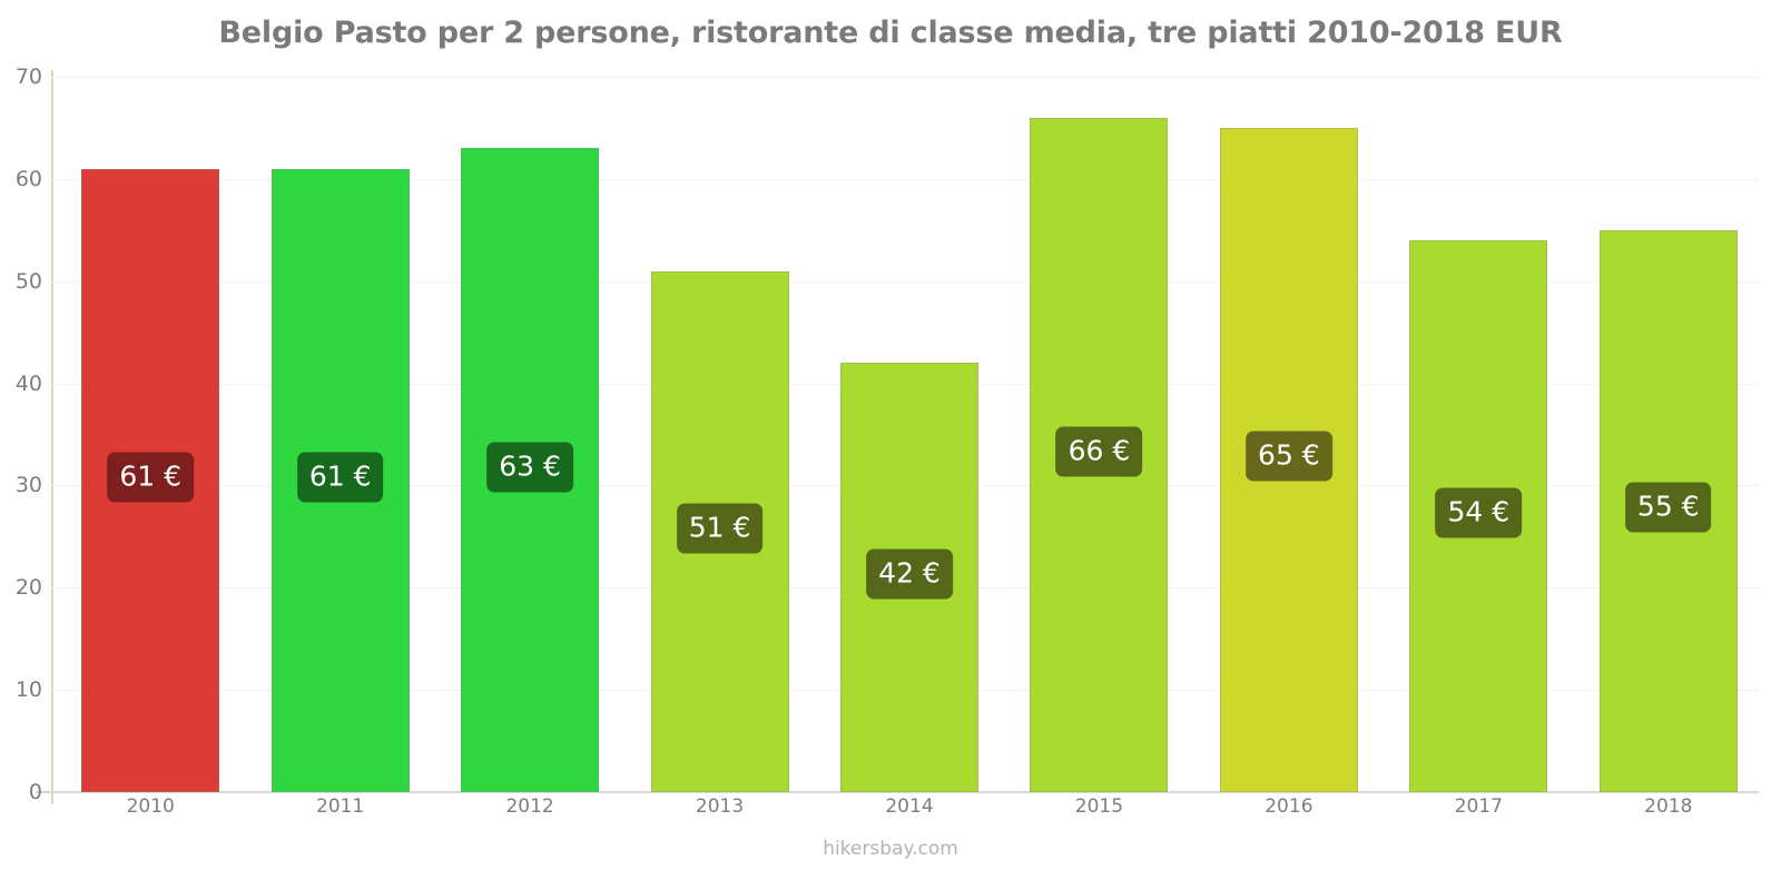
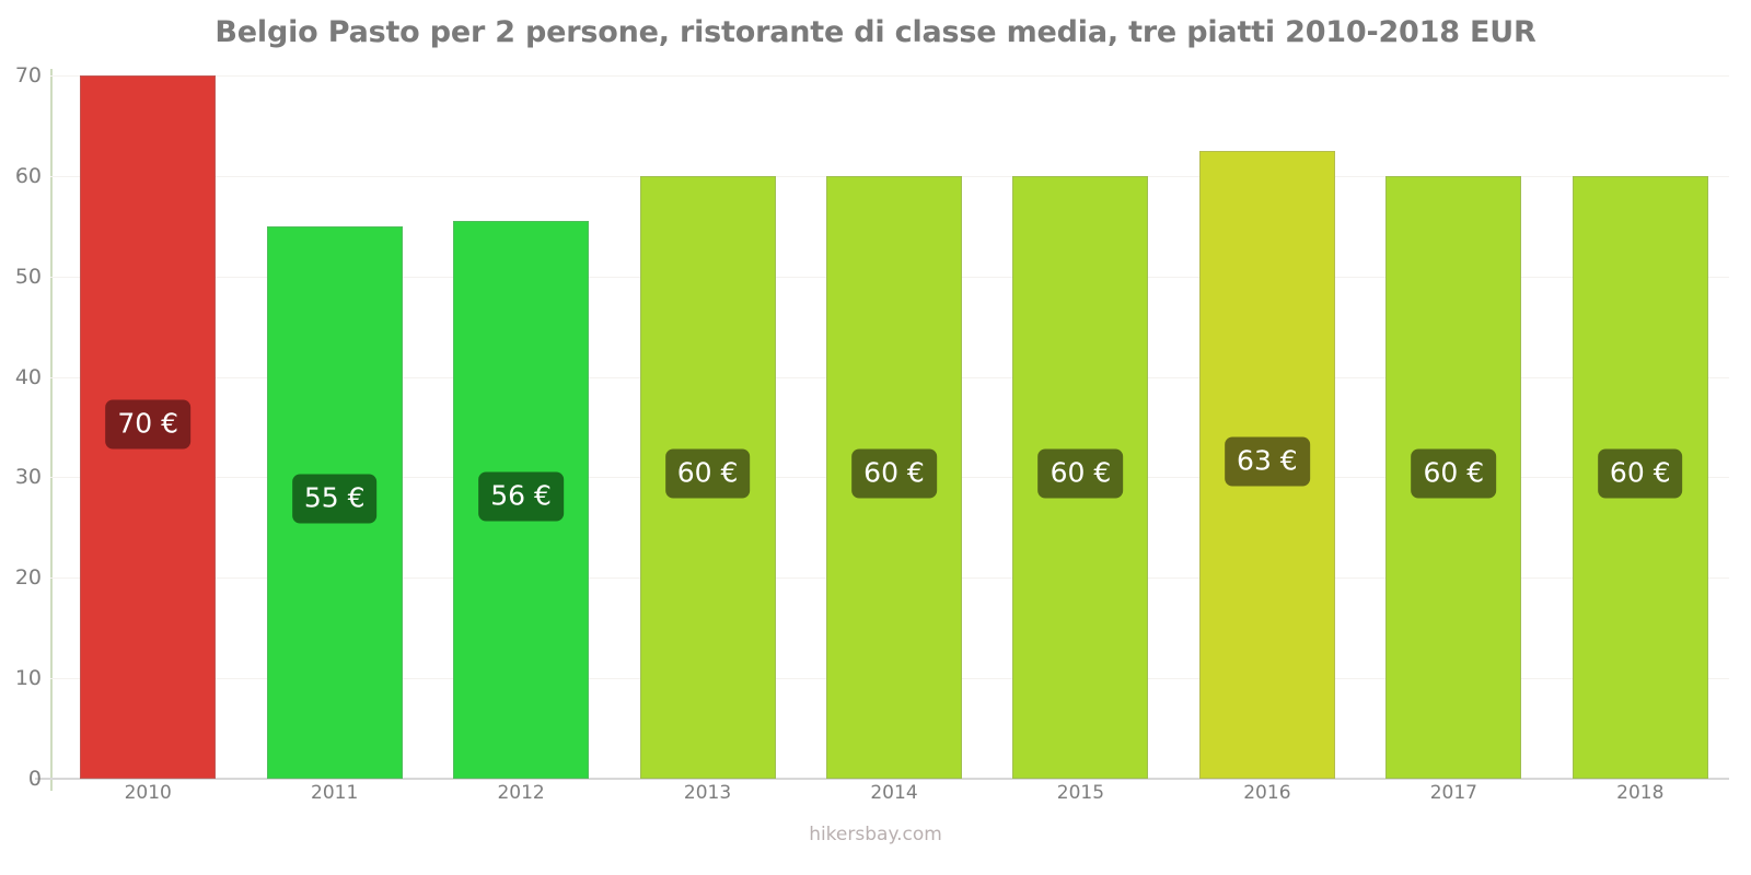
2010: 61 -> 70
2011: 61 -> 55
2012: 63 -> 56
2013: 51 -> 60
2014: 42 -> 60
2015: 66 -> 60
2016: 65 -> 63
2017: 54 -> 60
2018: 55 -> 60
